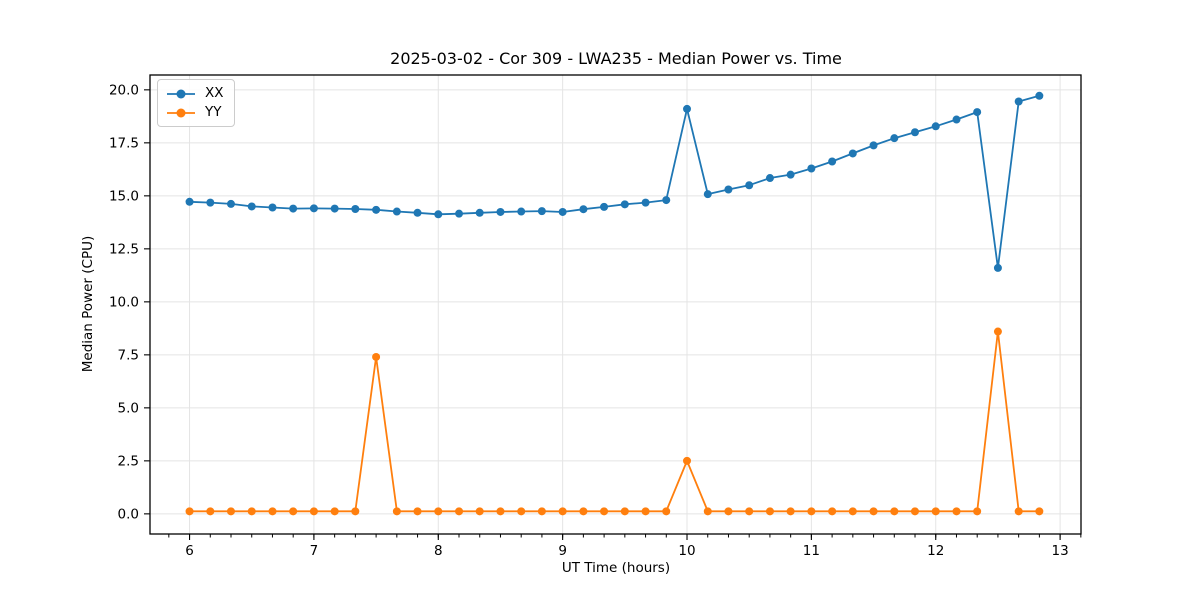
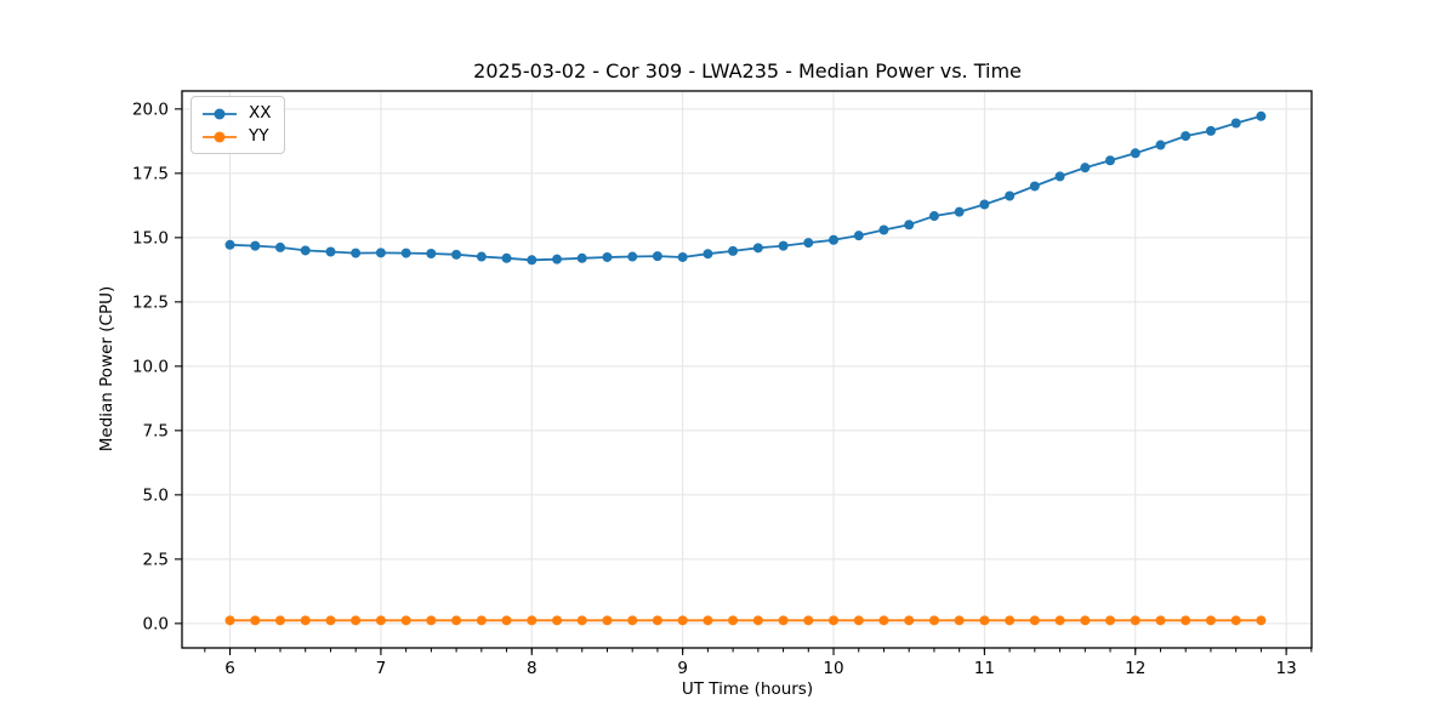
YY/7.5: 7.4 -> 0.1
XX/10.0: 19.1 -> 14.9
YY/10.0: 2.5 -> 0.1
XX/12.5: 11.6 -> 19.1
YY/12.5: 8.6 -> 0.1
